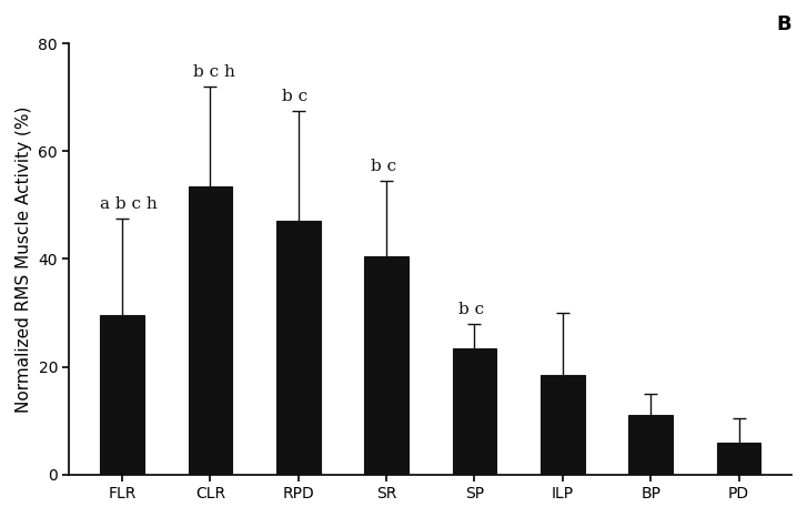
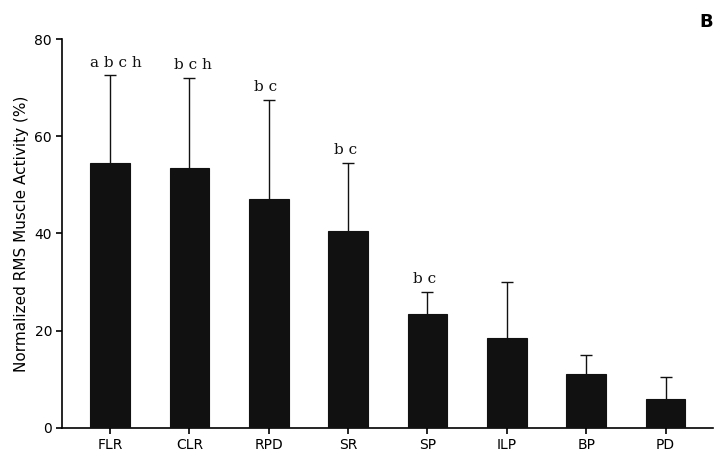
FLR: 29.5 -> 54.5
